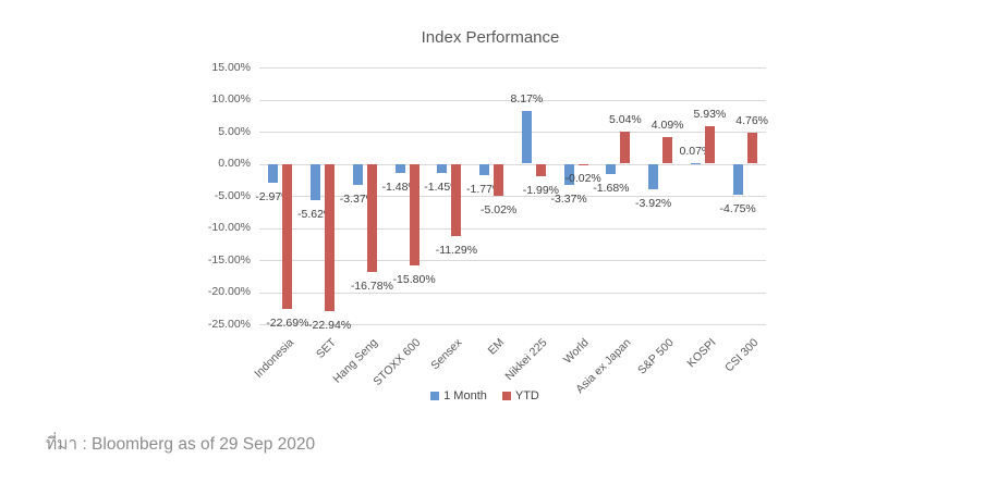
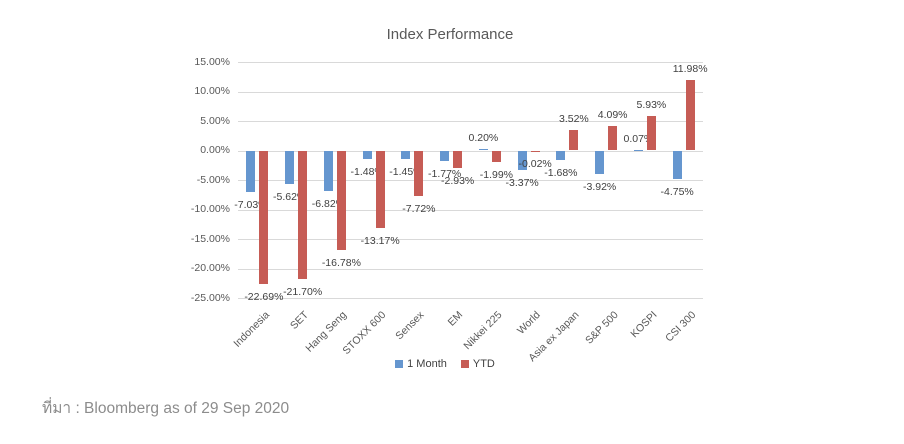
1 Month/Indonesia: -2.97% -> -7.03%
YTD/SET: -22.94% -> -21.70%
1 Month/Hang Seng: -3.37% -> -6.82%
YTD/STOXX 600: -15.80% -> -13.17%
YTD/Sensex: -11.29% -> -7.72%
YTD/EM: -5.02% -> -2.93%
1 Month/Nikkei 225: 8.17% -> 0.20%
YTD/Asia ex Japan: 5.04% -> 3.52%
YTD/CSI 300: 4.76% -> 11.98%
